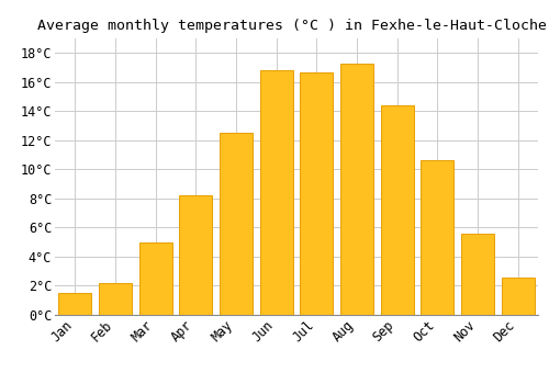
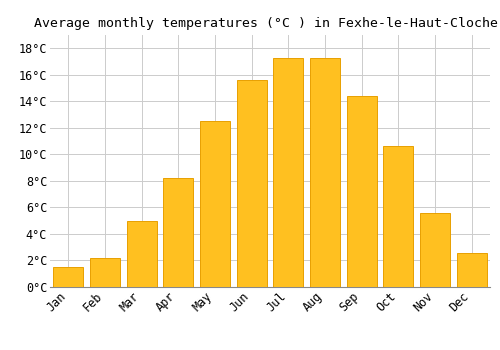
Jun: 16.8°C -> 15.6°C
Jul: 16.7°C -> 17.3°C
